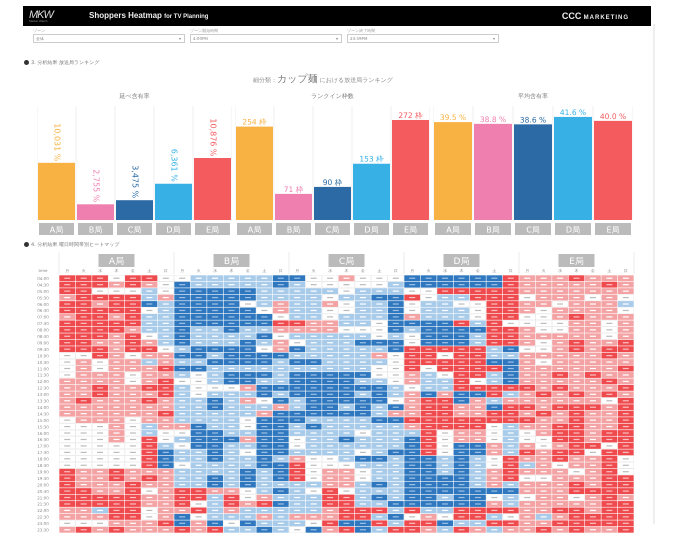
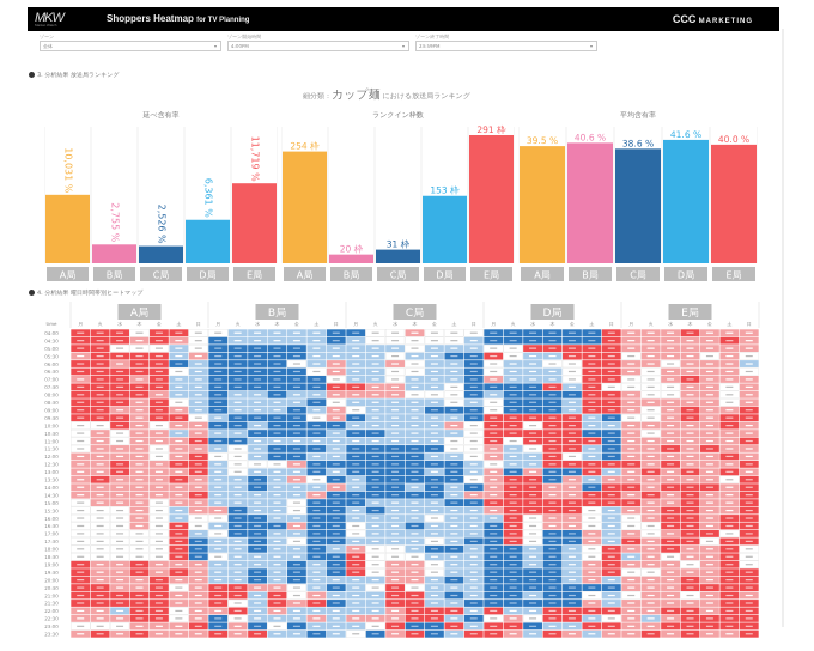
延べ含有率/C局: 3,475 -> 2,526
延べ含有率/E局: 10,876 -> 11,719
ランクイン枠数/B局: 71 -> 20
ランクイン枠数/C局: 90 -> 31
ランクイン枠数/E局: 272 -> 291
平均含有率/B局: 38.8 -> 40.6
